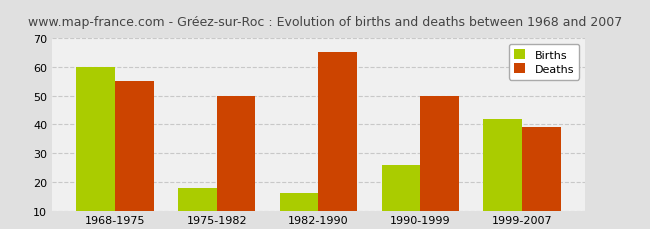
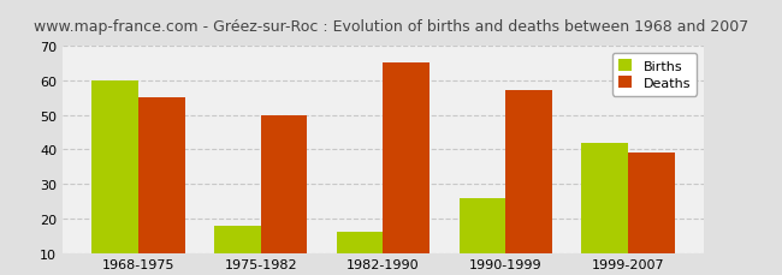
Deaths/1990-1999: 50 -> 57
